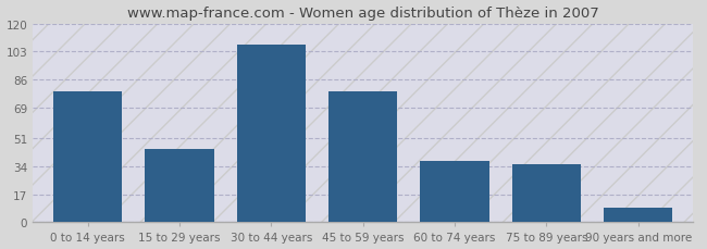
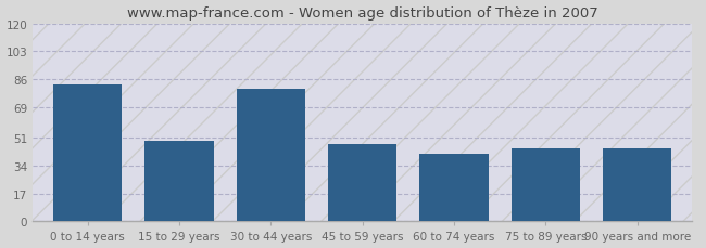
0 to 14 years: 79 -> 83
15 to 29 years: 44 -> 49
30 to 44 years: 107 -> 80
45 to 59 years: 79 -> 47
60 to 74 years: 37 -> 41
75 to 89 years: 35 -> 44
90 years and more: 9 -> 44
